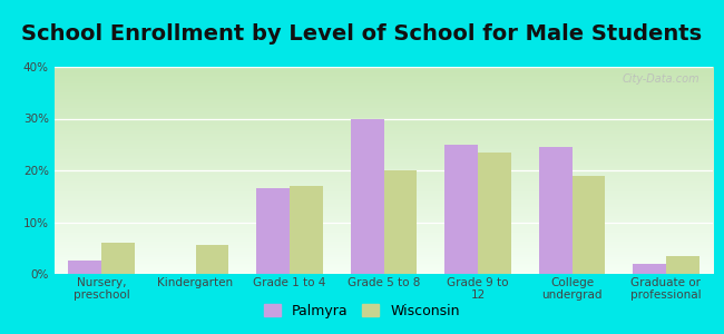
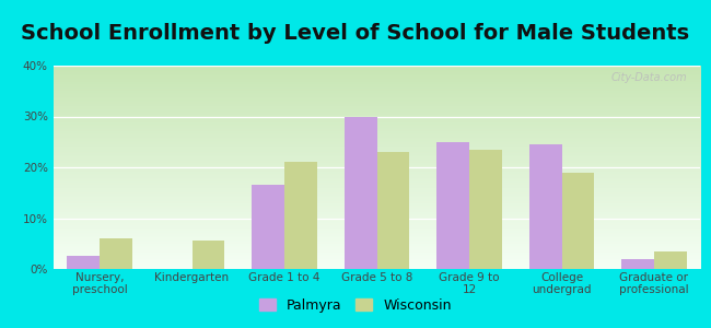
Wisconsin/Grade 1 to 4: 17.0% -> 21.0%
Wisconsin/Grade 5 to 8: 20.0% -> 23.0%
